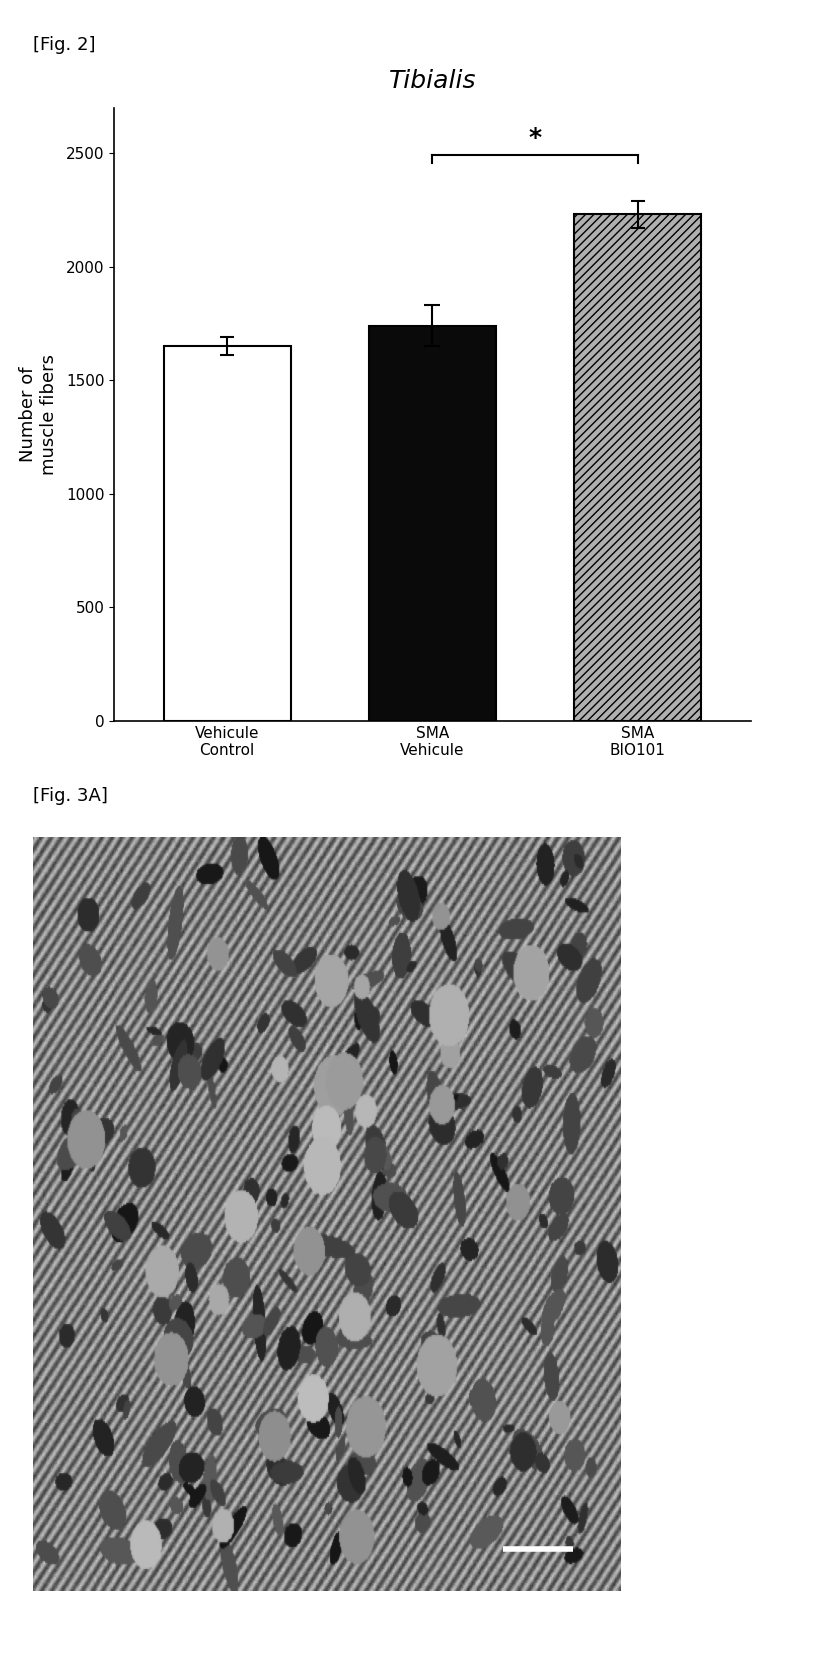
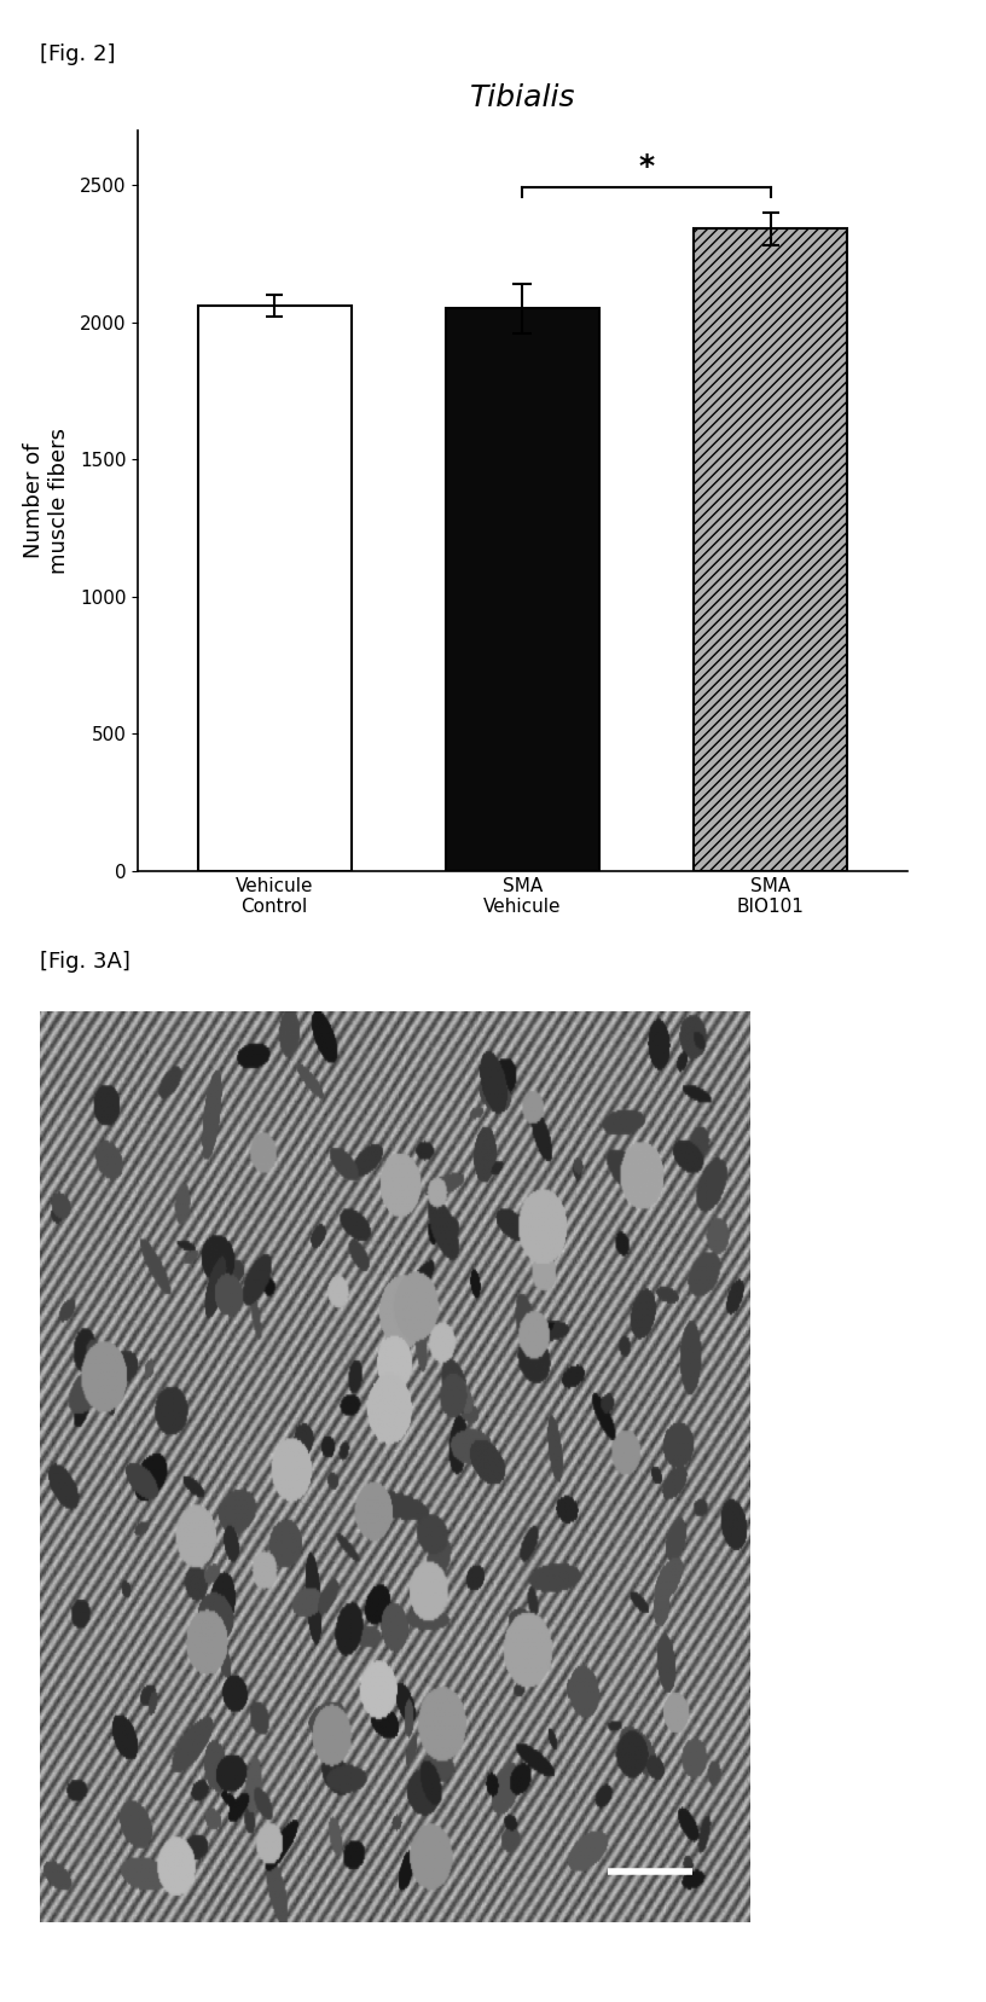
Vehicule Control: 1650 -> 2060
SMA Vehicule: 1740 -> 2050
SMA BIO101: 2230 -> 2340
